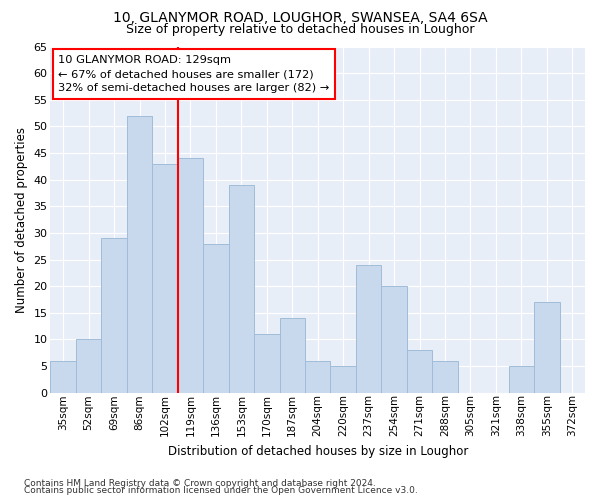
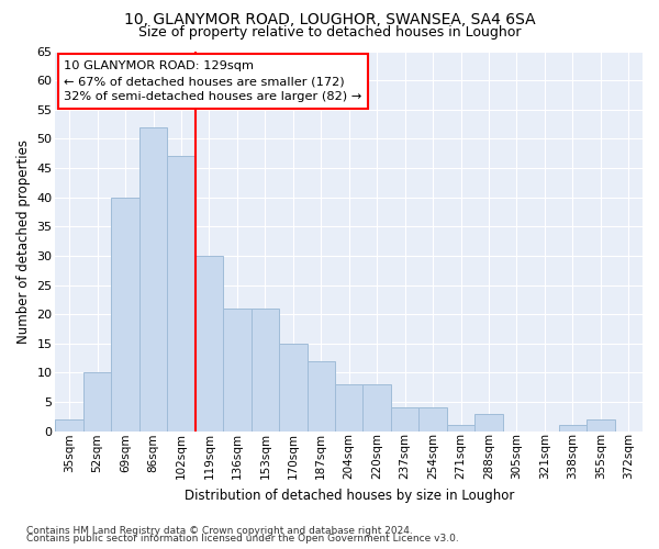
35sqm: 6 -> 2
69sqm: 29 -> 40
102sqm: 43 -> 47
119sqm: 44 -> 30
136sqm: 28 -> 21
153sqm: 39 -> 21
170sqm: 11 -> 15
187sqm: 14 -> 12
204sqm: 6 -> 8
220sqm: 5 -> 8
237sqm: 24 -> 4
254sqm: 20 -> 4
271sqm: 8 -> 1
288sqm: 6 -> 3
338sqm: 5 -> 1
355sqm: 17 -> 2
